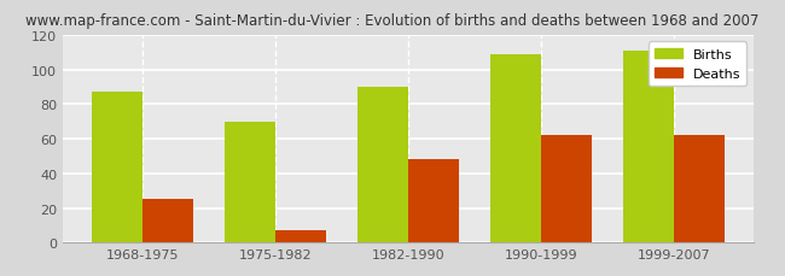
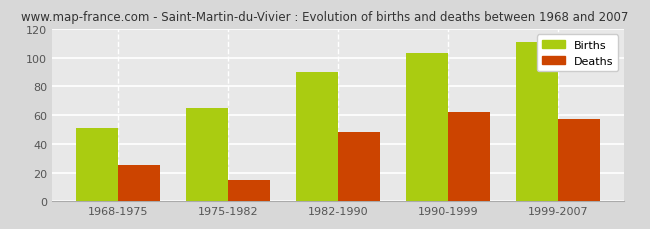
Births/1968-1975: 87 -> 51
Births/1975-1982: 70 -> 65
Deaths/1975-1982: 7 -> 15
Births/1990-1999: 109 -> 103
Deaths/1999-2007: 62 -> 57
